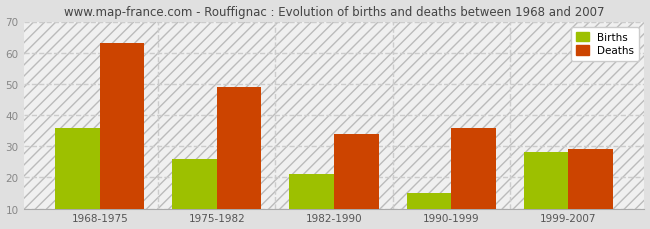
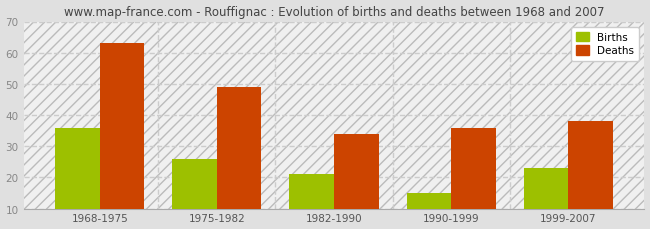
Births/1999-2007: 28 -> 23
Deaths/1999-2007: 29 -> 38
